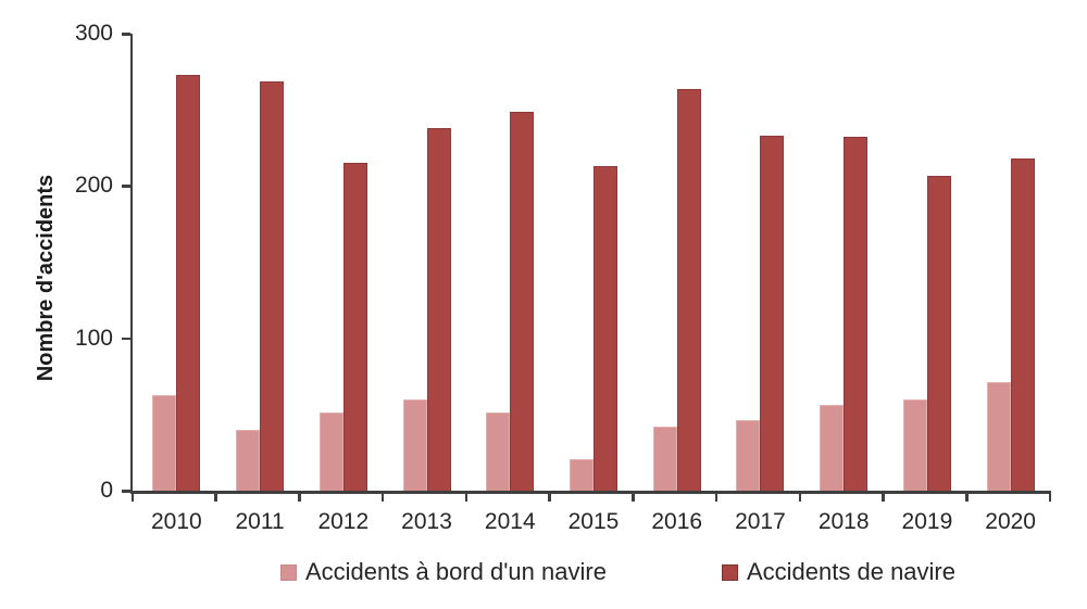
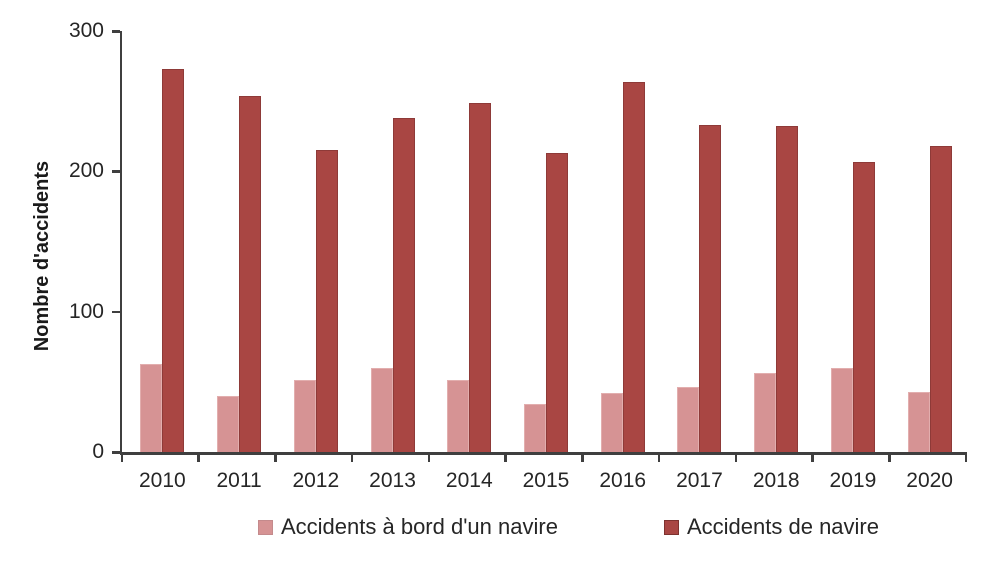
Accidents de navire/2011: 269 -> 254
Accidents à bord d'un navire/2015: 21 -> 34
Accidents à bord d'un navire/2020: 71 -> 43
